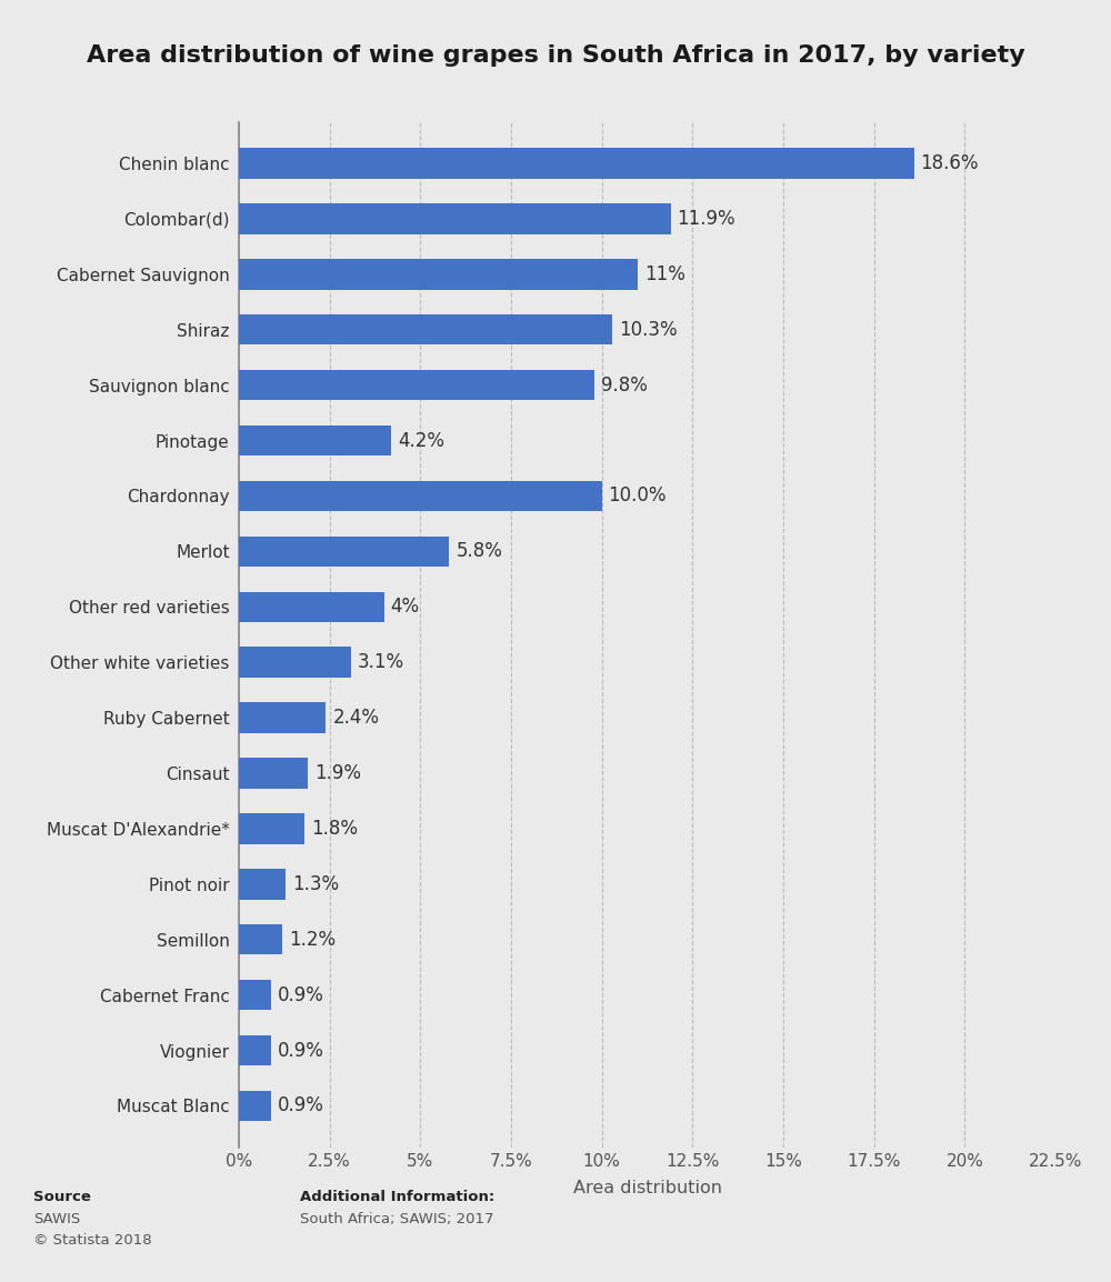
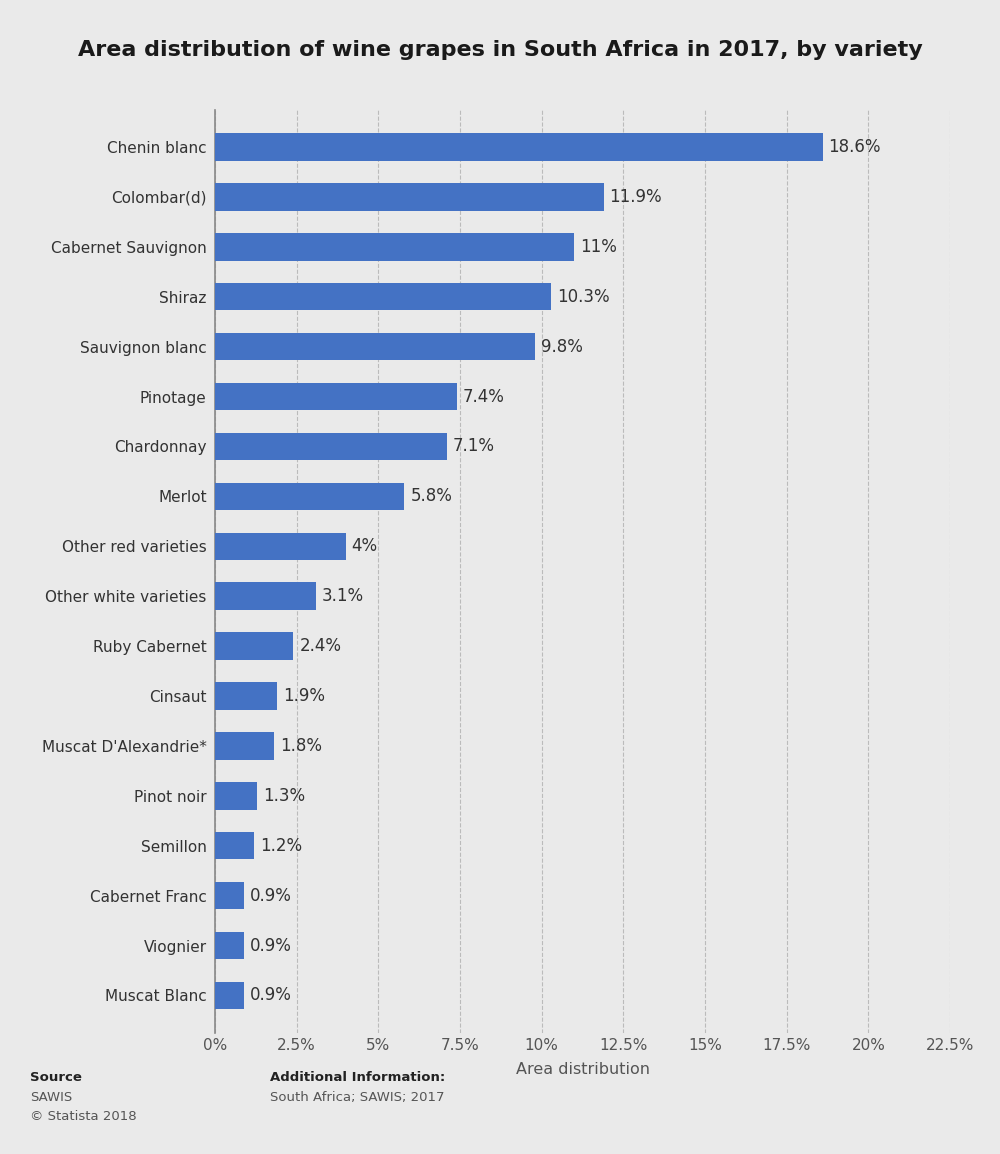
Pinotage: 4.2% -> 7.4%
Chardonnay: 10.0% -> 7.1%
